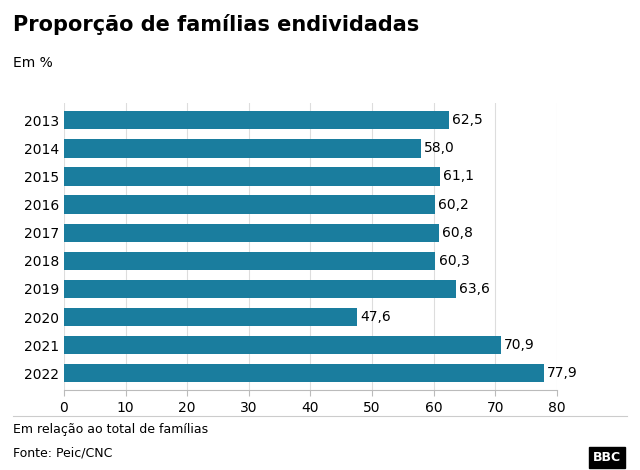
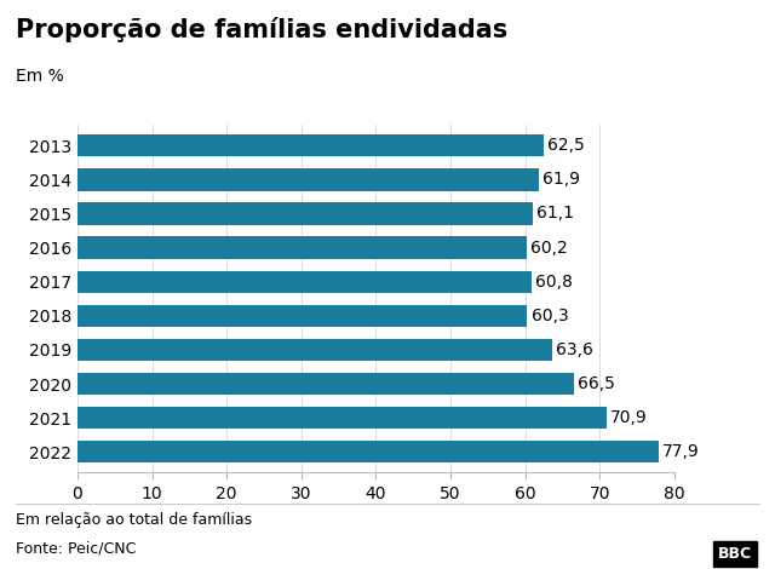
2014: 58,0 -> 61,9
2020: 47,6 -> 66,5
